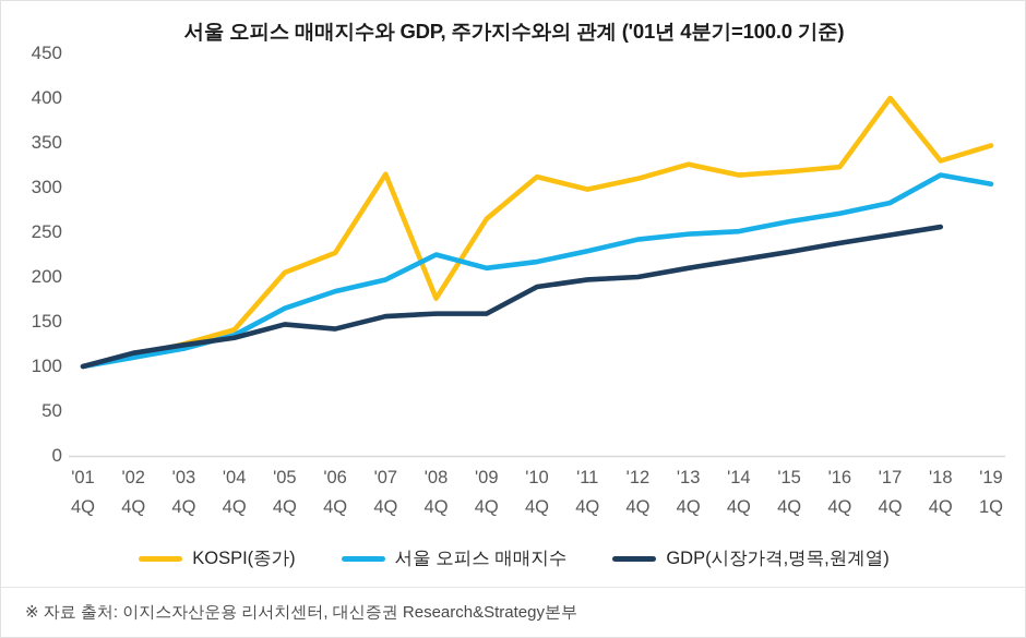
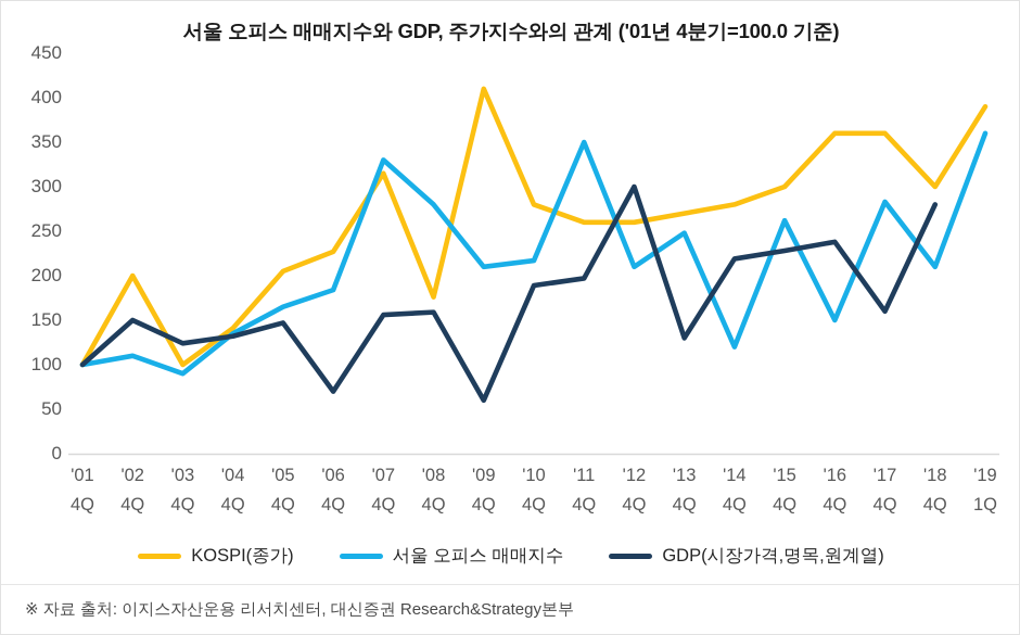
KOSPI(종가)/'02 4Q: 110 -> 200
GDP(시장가격,명목,원계열)/'02 4Q: 120 -> 150
KOSPI(종가)/'03 4Q: 120 -> 100
서울 오피스 매매지수/'03 4Q: 120 -> 90
GDP(시장가격,명목,원계열)/'06 4Q: 140 -> 70
서울 오피스 매매지수/'07 4Q: 200 -> 330
서울 오피스 매매지수/'08 4Q: 220 -> 280
KOSPI(종가)/'09 4Q: 260 -> 410
GDP(시장가격,명목,원계열)/'09 4Q: 160 -> 60
KOSPI(종가)/'10 4Q: 310 -> 280
KOSPI(종가)/'11 4Q: 300 -> 260
서울 오피스 매매지수/'11 4Q: 230 -> 350
KOSPI(종가)/'12 4Q: 310 -> 260
서울 오피스 매매지수/'12 4Q: 240 -> 210
GDP(시장가격,명목,원계열)/'12 4Q: 200 -> 300
KOSPI(종가)/'13 4Q: 330 -> 270
GDP(시장가격,명목,원계열)/'13 4Q: 210 -> 130
KOSPI(종가)/'14 4Q: 310 -> 280
서울 오피스 매매지수/'14 4Q: 250 -> 120
KOSPI(종가)/'15 4Q: 320 -> 300
KOSPI(종가)/'16 4Q: 320 -> 360
서울 오피스 매매지수/'16 4Q: 270 -> 150
KOSPI(종가)/'17 4Q: 400 -> 360
GDP(시장가격,명목,원계열)/'17 4Q: 250 -> 160
KOSPI(종가)/'18 4Q: 330 -> 300
서울 오피스 매매지수/'18 4Q: 310 -> 210
GDP(시장가격,명목,원계열)/'18 4Q: 260 -> 280
KOSPI(종가)/'19 1Q: 350 -> 390
서울 오피스 매매지수/'19 1Q: 300 -> 360
